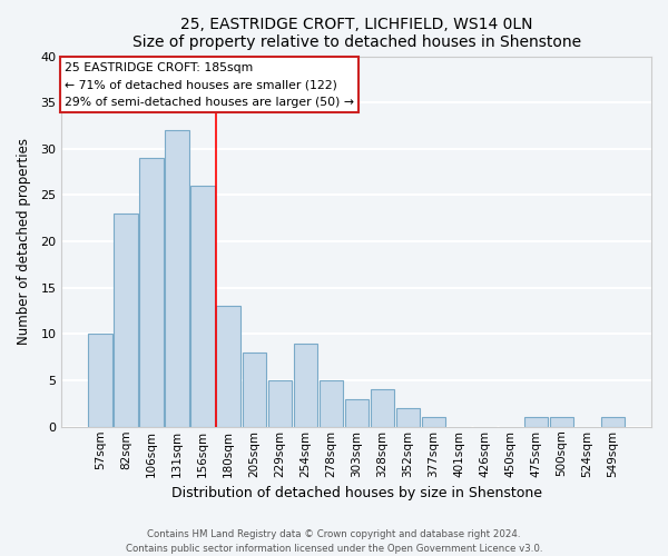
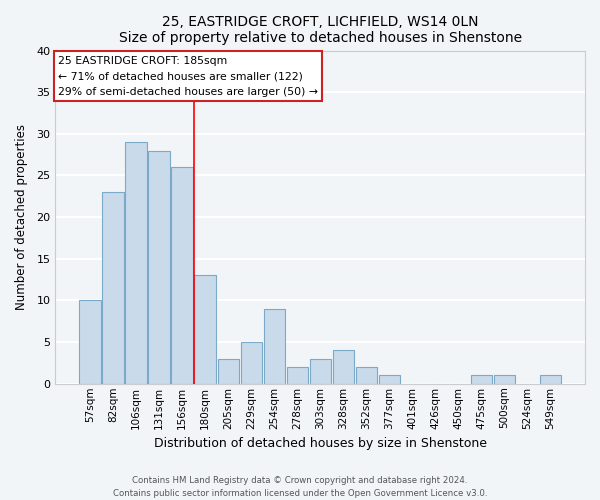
131sqm: 32 -> 28
205sqm: 8 -> 3
278sqm: 5 -> 2
